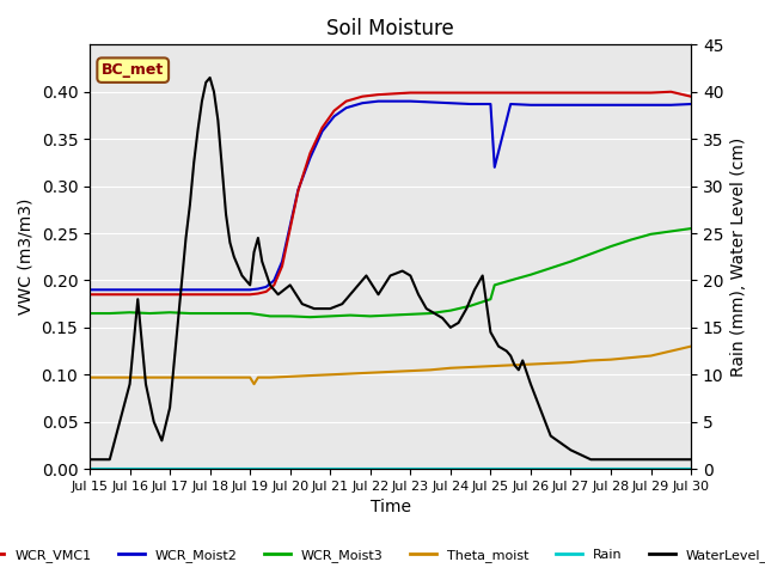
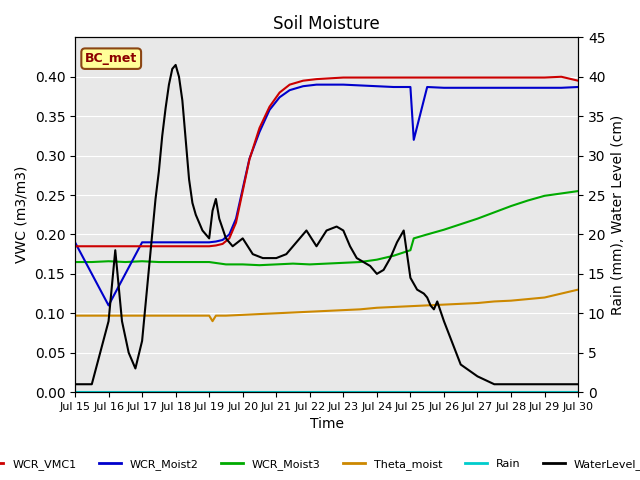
WCR_Moist2/Jul 16: 0.190 -> 0.110
